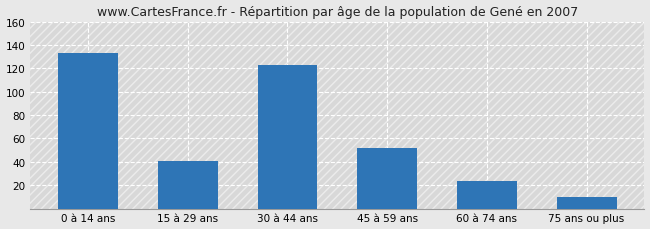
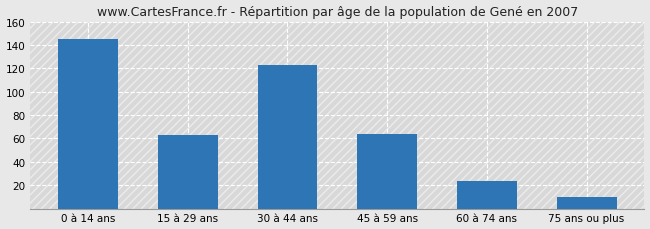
0 à 14 ans: 133 -> 145
15 à 29 ans: 41 -> 63
45 à 59 ans: 52 -> 64
